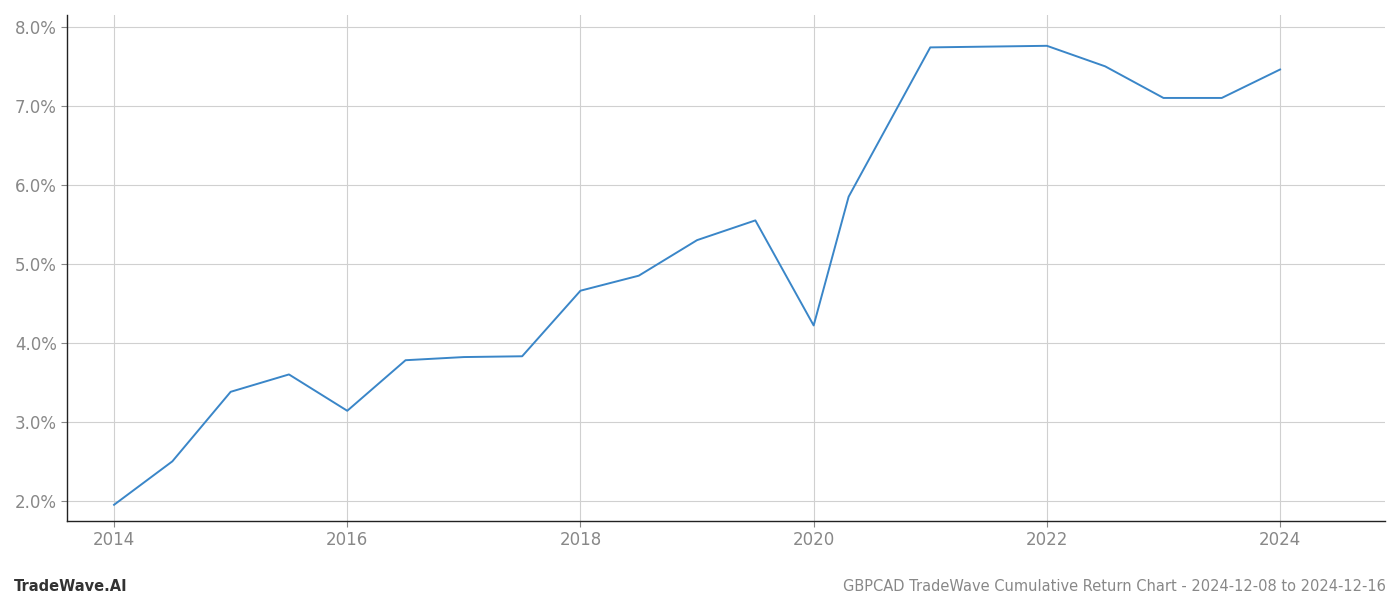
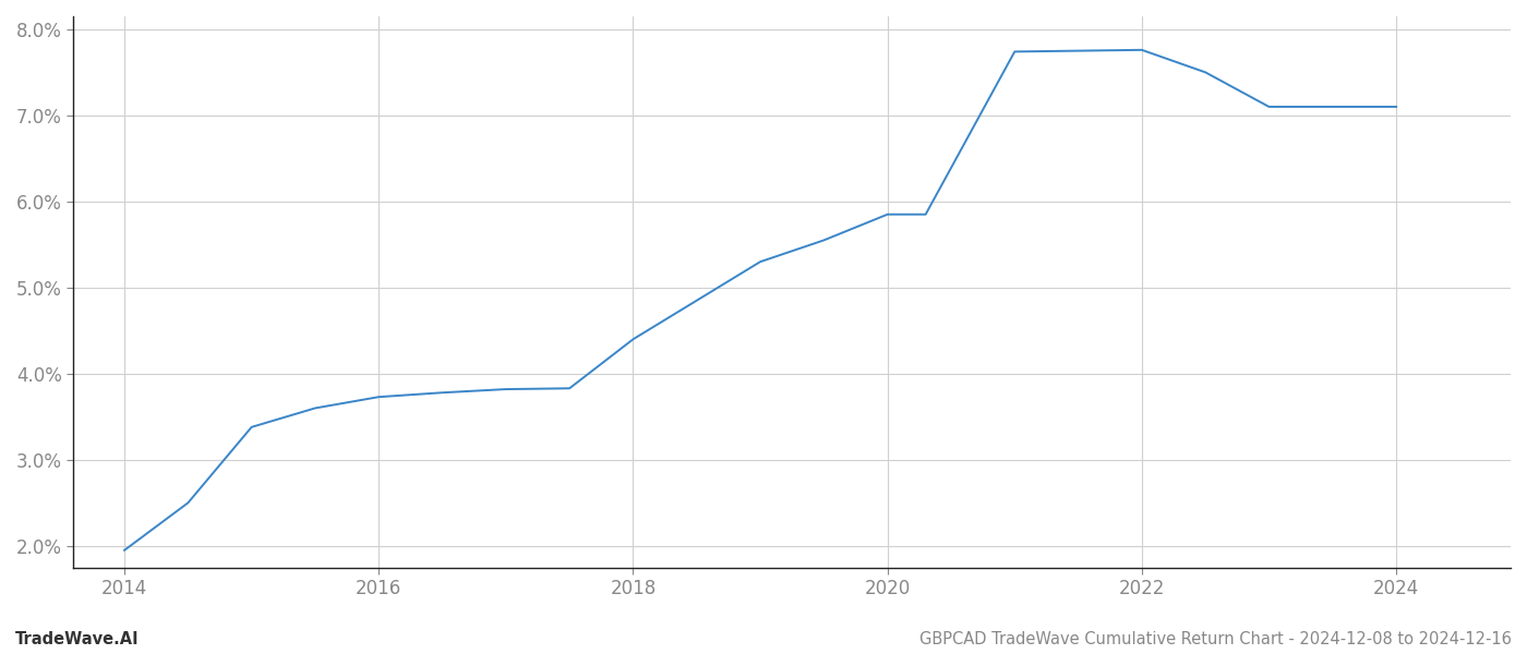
2016: 3.14% -> 3.73%
2018: 4.66% -> 4.40%
2020: 4.22% -> 5.85%
2024: 7.46% -> 7.10%
